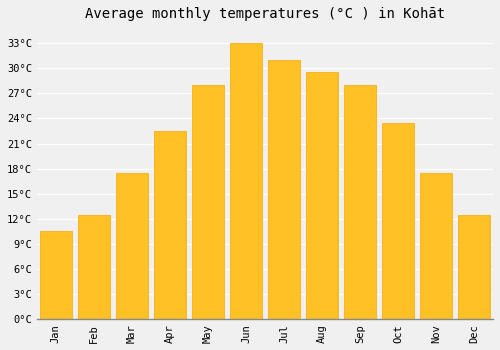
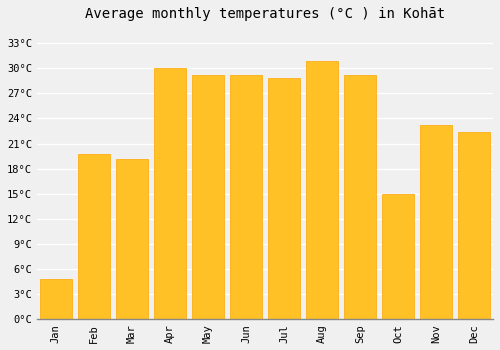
Jan: 10.5°C -> 4.8°C
Feb: 12.5°C -> 19.8°C
Mar: 17.5°C -> 19.2°C
Apr: 22.5°C -> 30.0°C
May: 28.0°C -> 29.2°C
Jun: 33.0°C -> 29.2°C
Jul: 31.0°C -> 28.8°C
Aug: 29.5°C -> 30.8°C
Sep: 28.0°C -> 29.2°C
Oct: 23.5°C -> 15.0°C
Nov: 17.5°C -> 23.2°C
Dec: 12.5°C -> 22.4°C
